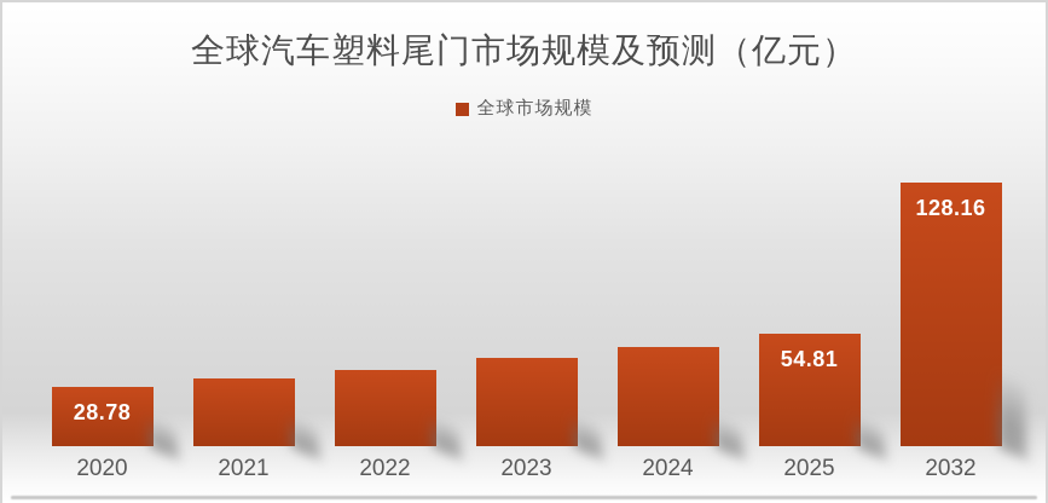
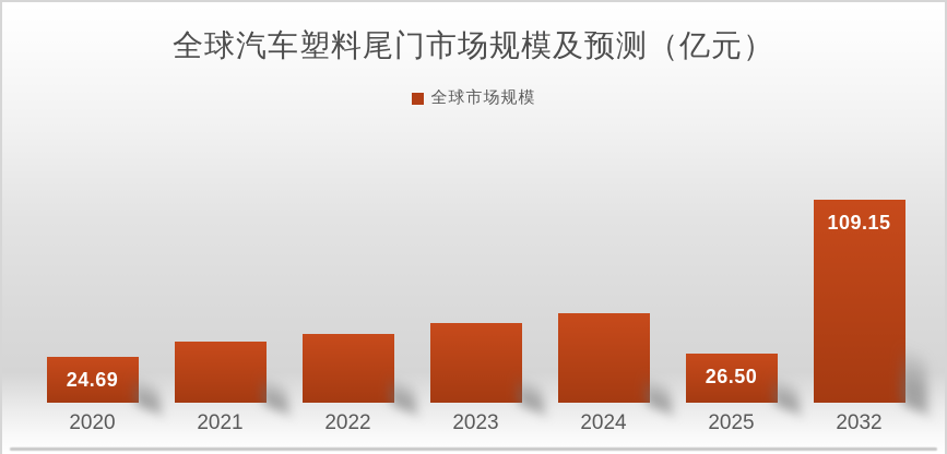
2020: 28.78 -> 24.69
2025: 54.81 -> 26.50
2032: 128.16 -> 109.15
